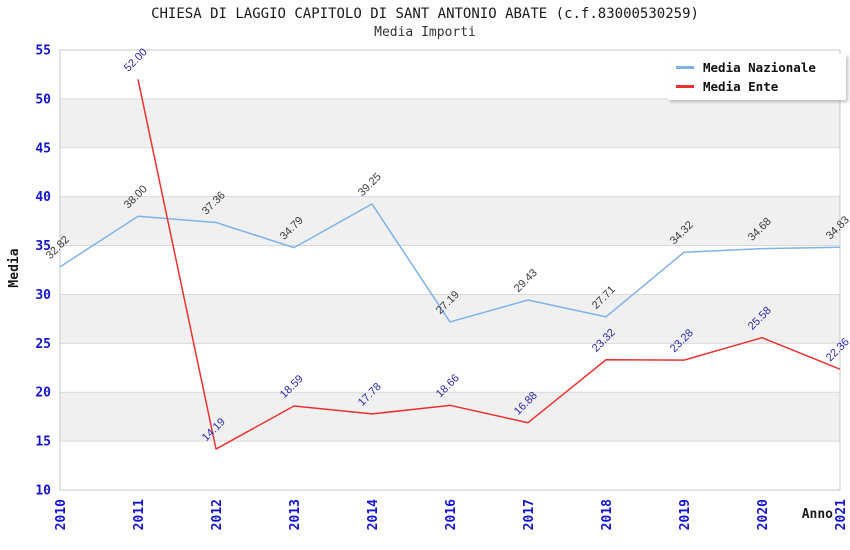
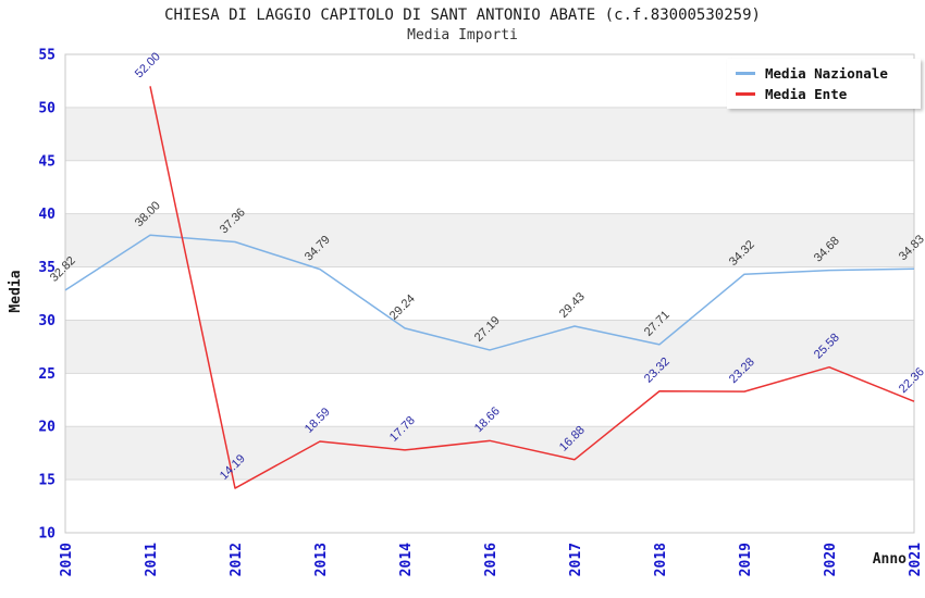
Media Nazionale/2014: 39.25 -> 29.24
